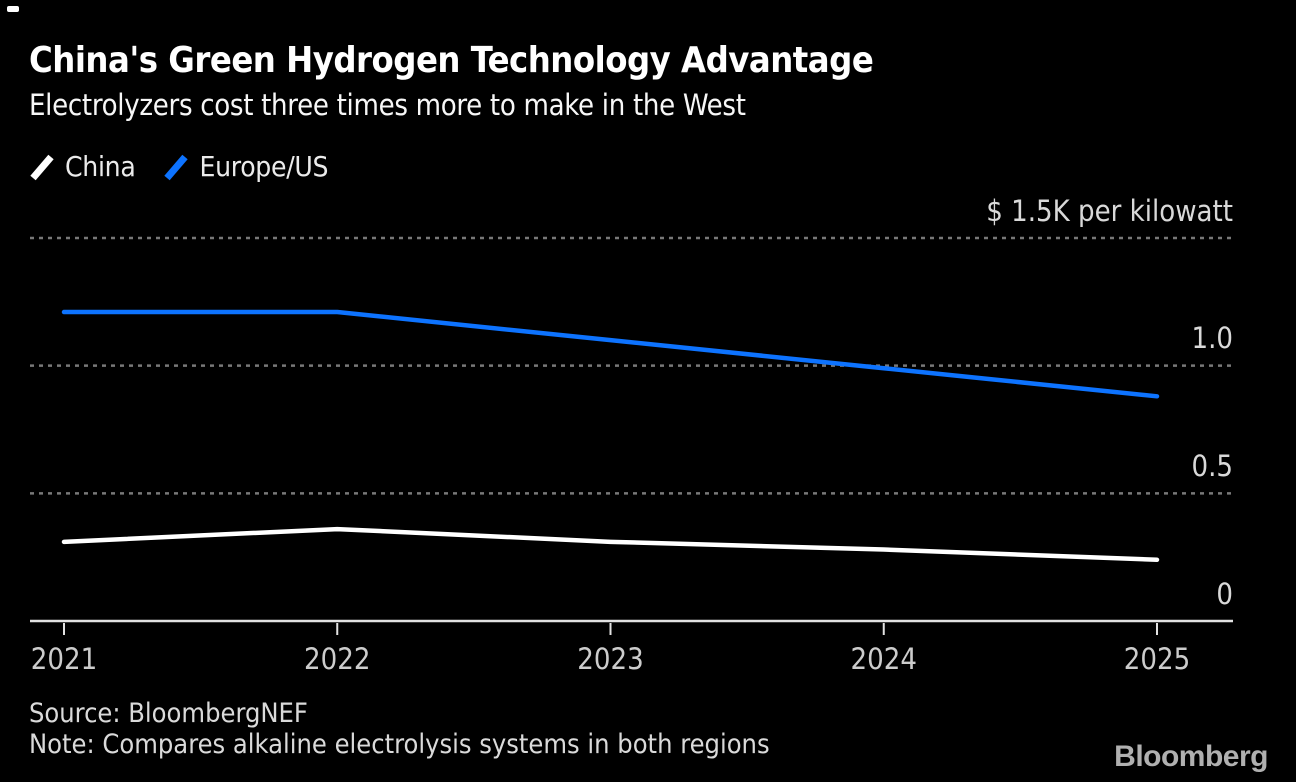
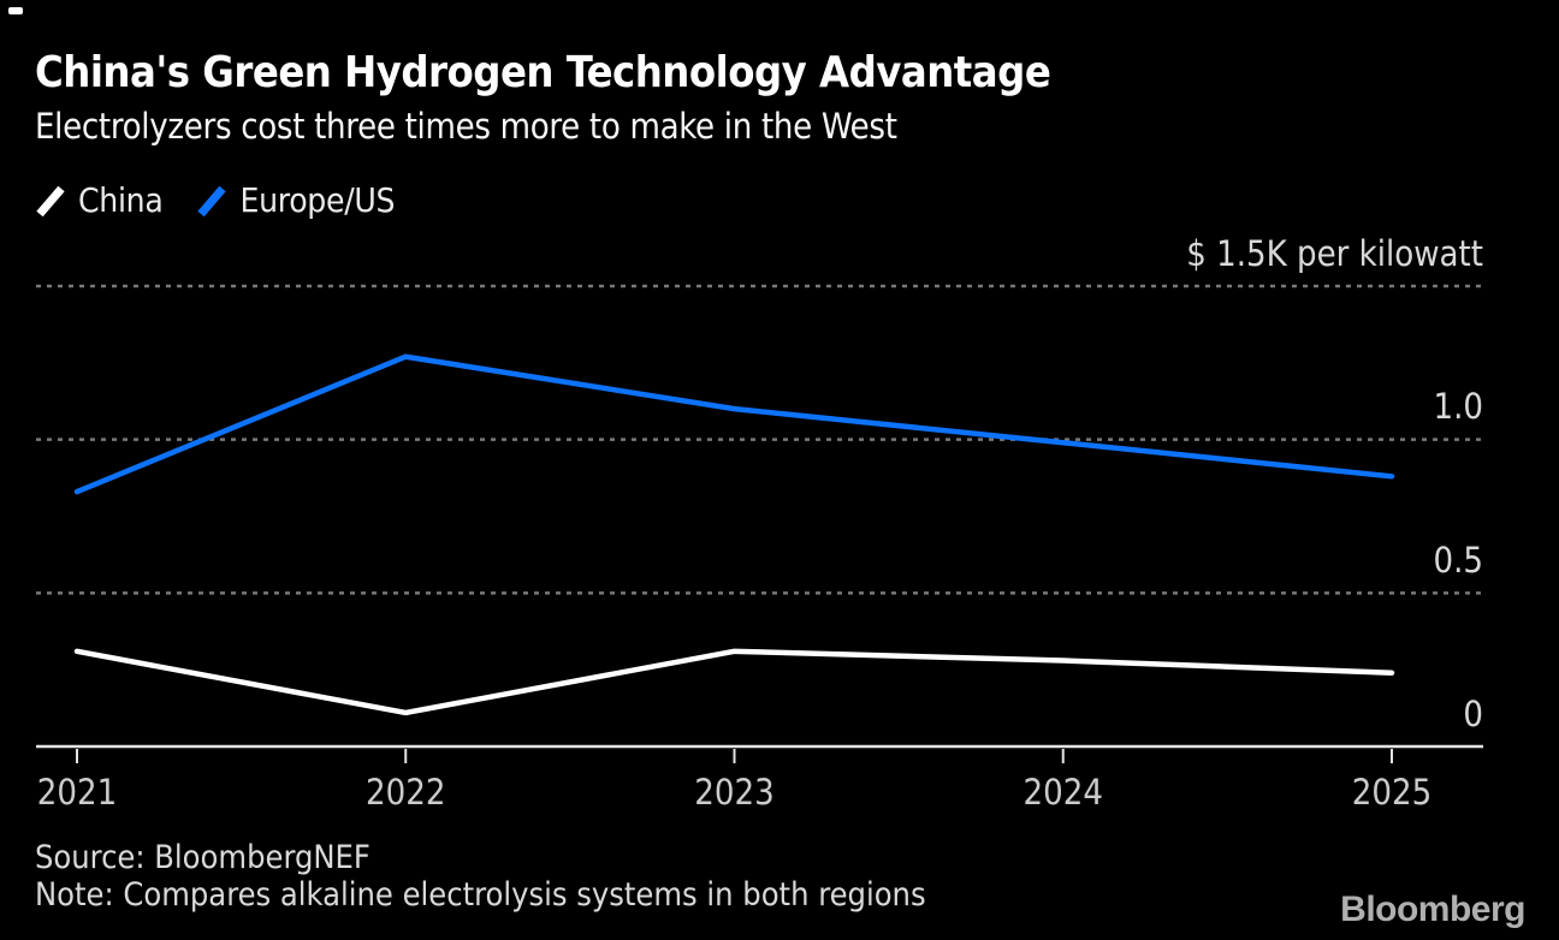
Europe/US/2021: 1.21 -> 0.83
China/2022: 0.36 -> 0.11
Europe/US/2022: 1.21 -> 1.27
